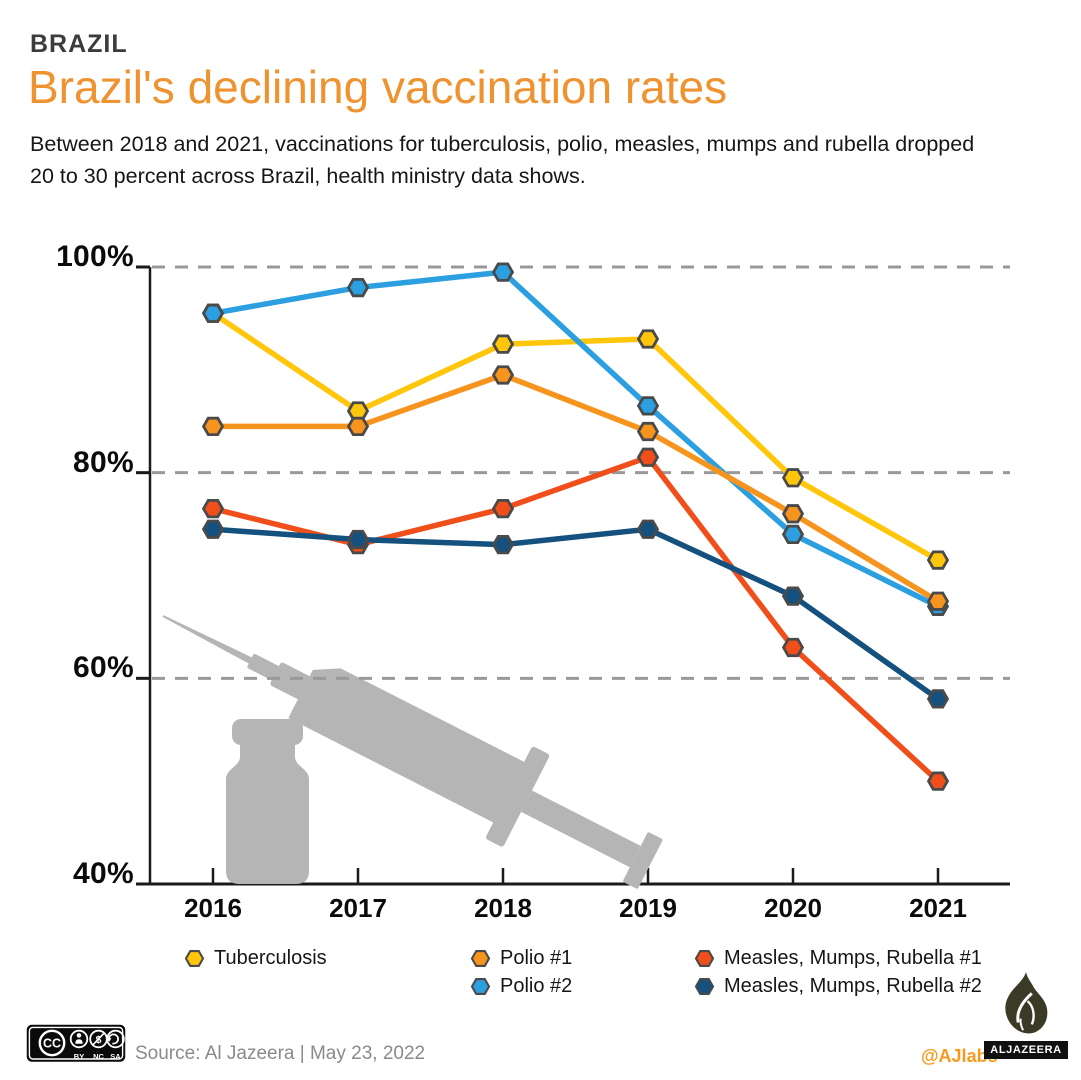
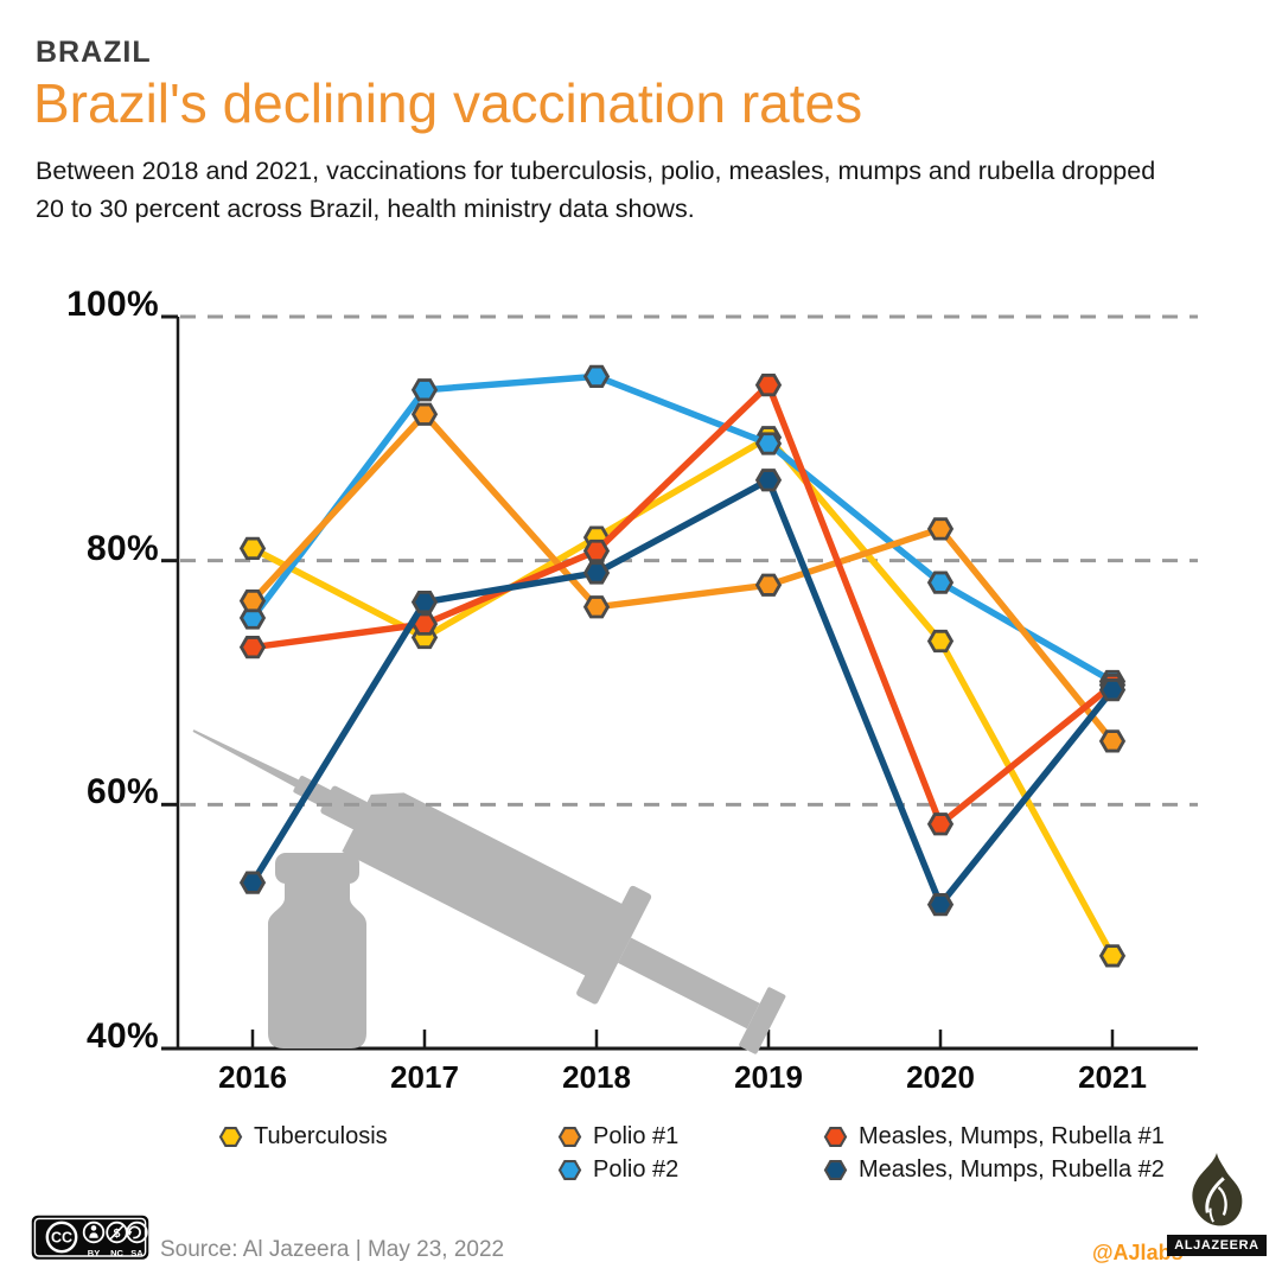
Tuberculosis/2016: 95.5% -> 81.0%
Polio #2/2016: 95.5% -> 75.3%
Polio #1/2016: 84.5% -> 76.7%
Measles, Mumps, Rubella #1/2016: 76.5% -> 72.9%
Measles, Mumps, Rubella #2/2016: 74.5% -> 53.6%
Tuberculosis/2017: 86.0% -> 73.7%
Polio #2/2017: 98.0% -> 94.0%
Polio #1/2017: 84.5% -> 92.0%
Measles, Mumps, Rubella #1/2017: 73.0% -> 74.8%
Measles, Mumps, Rubella #2/2017: 73.5% -> 76.6%
Tuberculosis/2018: 92.5% -> 81.9%
Polio #2/2018: 99.5% -> 95.1%
Polio #1/2018: 89.5% -> 76.2%
Measles, Mumps, Rubella #1/2018: 76.5% -> 80.8%
Measles, Mumps, Rubella #2/2018: 73.0% -> 79.0%
Tuberculosis/2019: 93.0% -> 90.1%
Polio #2/2019: 86.5% -> 89.6%
Polio #1/2019: 84.0% -> 78.0%
Measles, Mumps, Rubella #1/2019: 81.5% -> 94.4%
Measles, Mumps, Rubella #2/2019: 74.5% -> 86.6%
Tuberculosis/2020: 79.5% -> 73.4%
Polio #2/2020: 74.0% -> 78.2%
Polio #1/2020: 76.0% -> 82.6%
Measles, Mumps, Rubella #1/2020: 63.0% -> 58.4%
Measles, Mumps, Rubella #2/2020: 68.0% -> 51.8%
Tuberculosis/2021: 71.5% -> 47.6%
Polio #2/2021: 67.0% -> 70.1%
Polio #1/2021: 67.5% -> 65.2%
Measles, Mumps, Rubella #1/2021: 50.0% -> 69.8%
Measles, Mumps, Rubella #2/2021: 58.0% -> 69.4%
